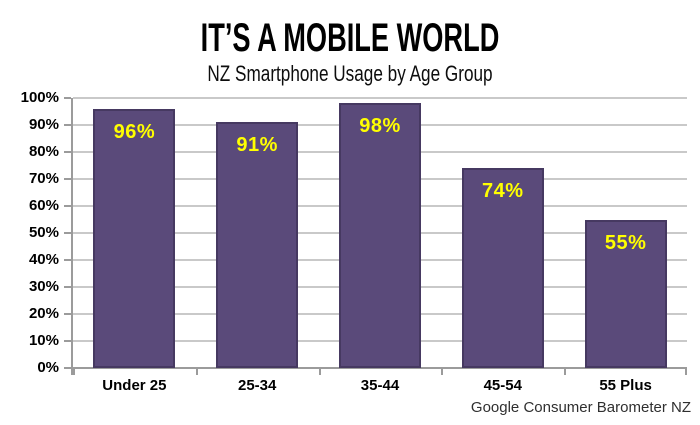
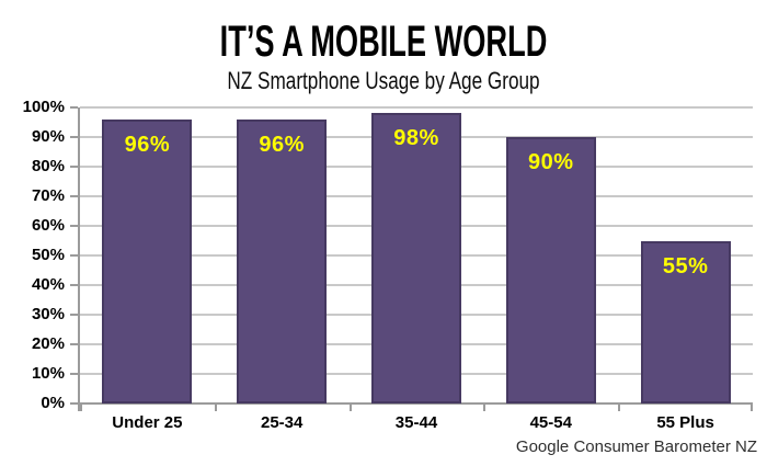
25-34: 91% -> 96%
45-54: 74% -> 90%
